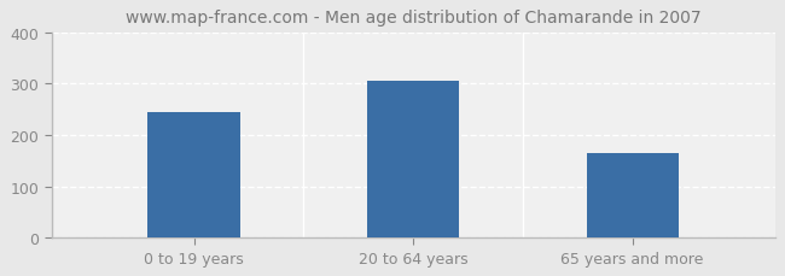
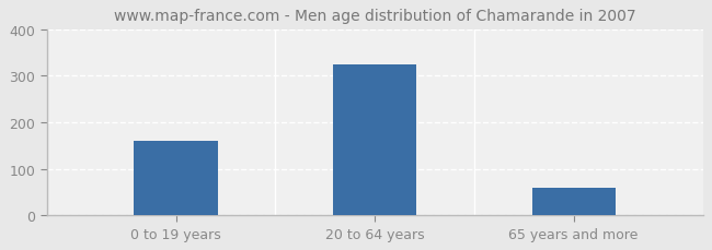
0 to 19 years: 245 -> 160
20 to 64 years: 305 -> 325
65 years and more: 165 -> 60
